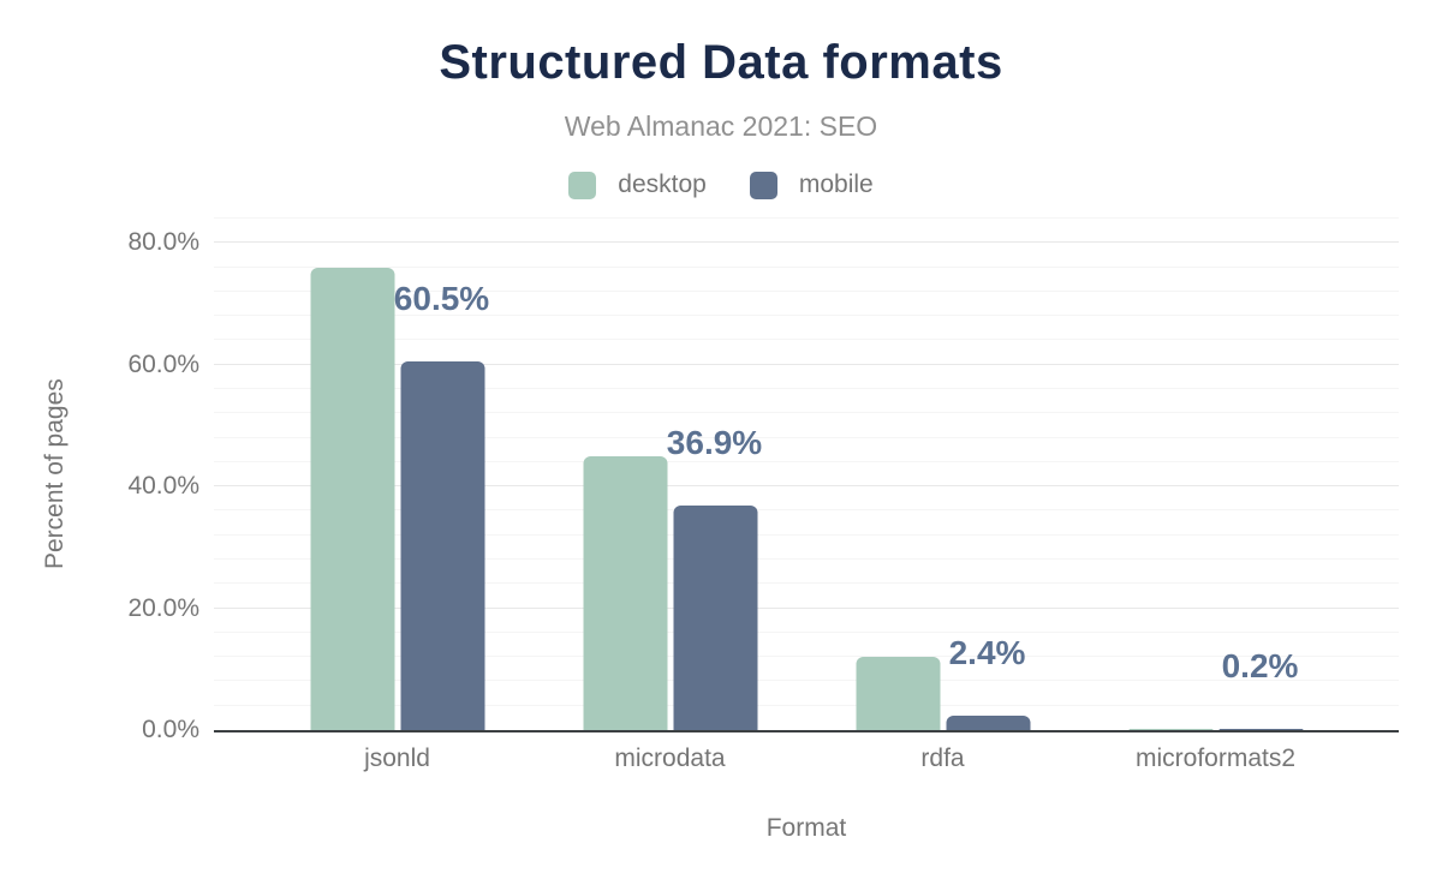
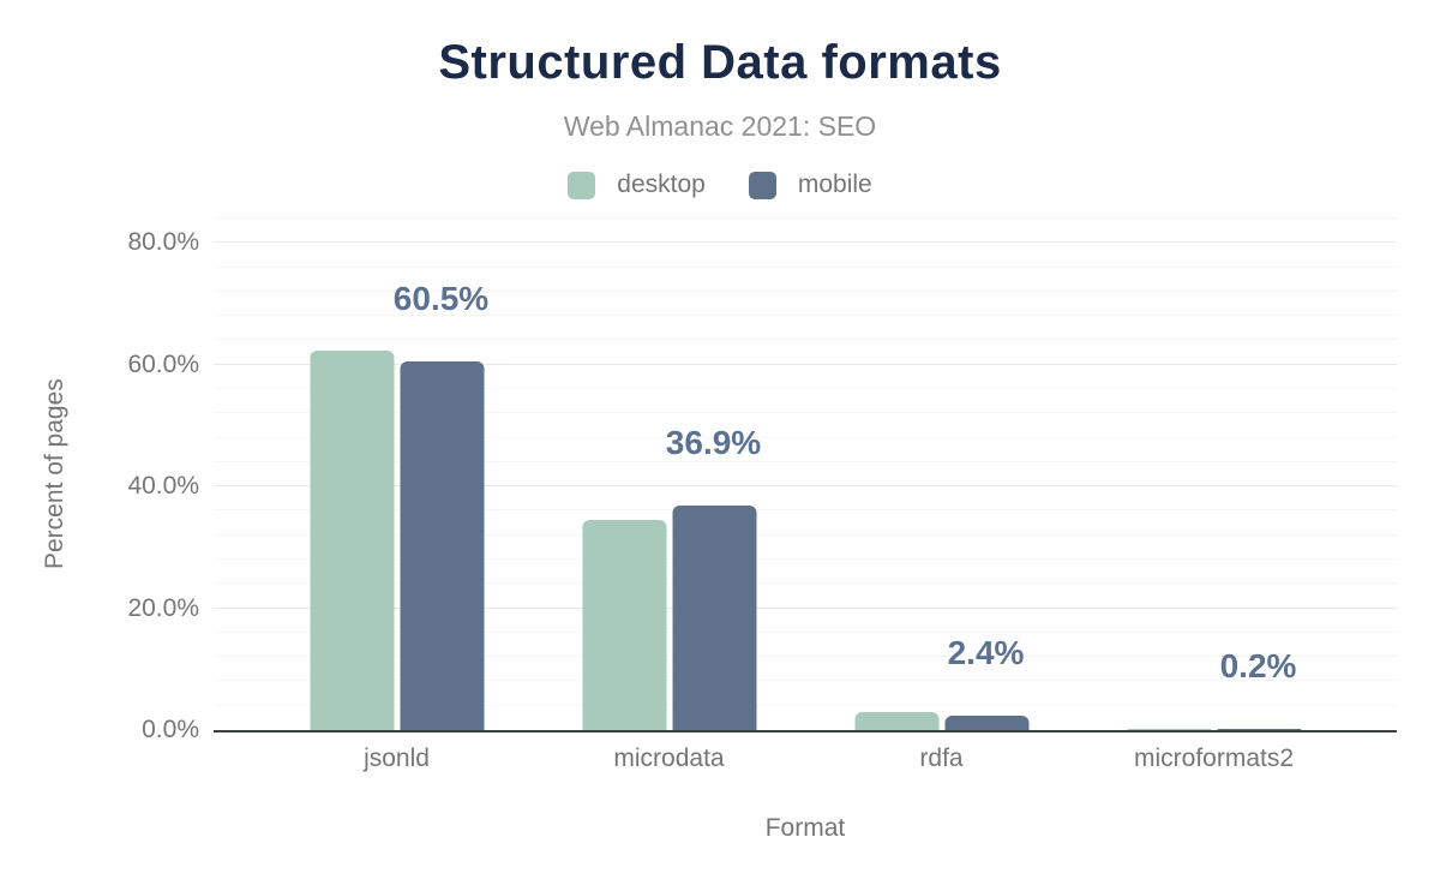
desktop/jsonld: 76% -> 62%
desktop/microdata: 45% -> 35%
desktop/rdfa: 12% -> 3%
